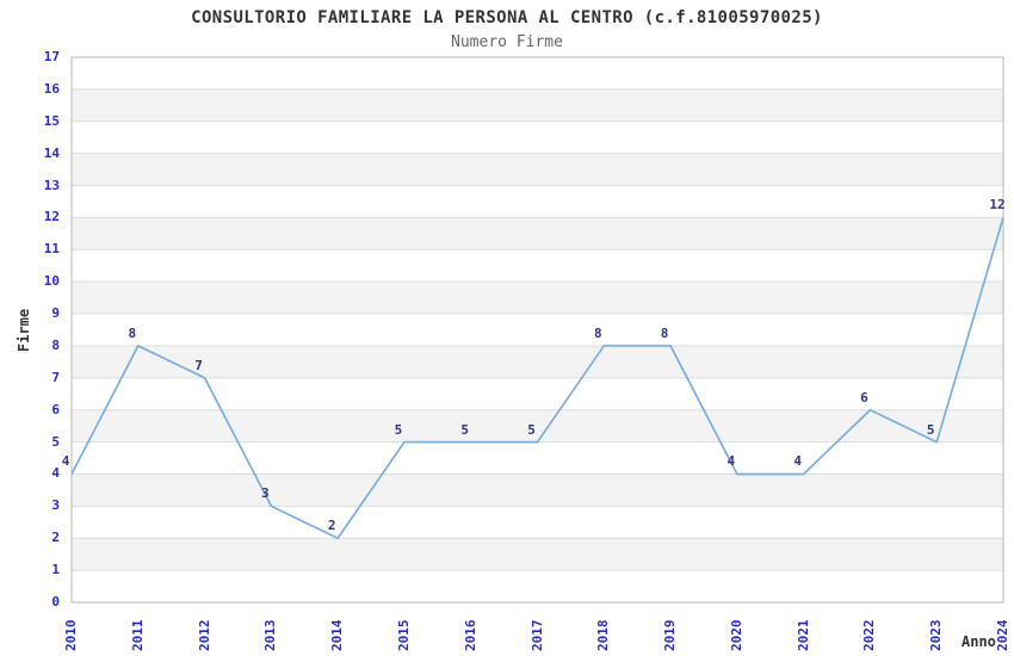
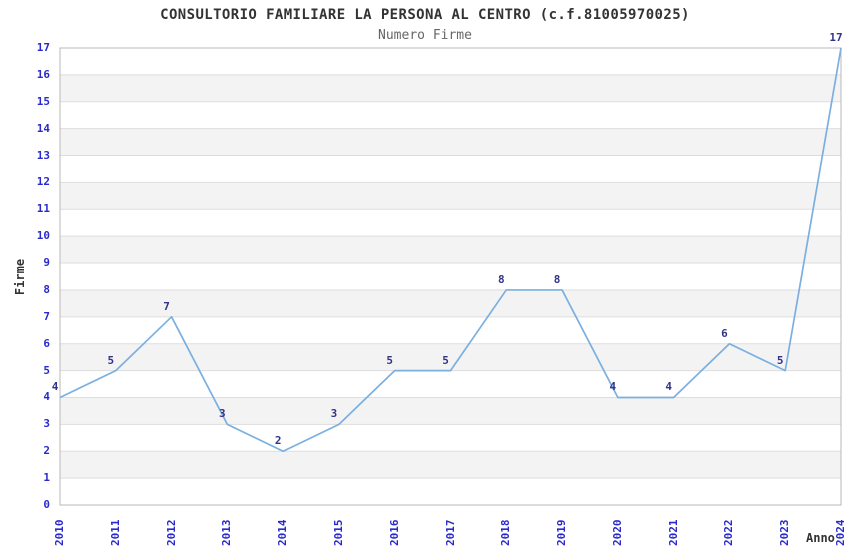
2011: 8 -> 5
2015: 5 -> 3
2024: 12 -> 17
